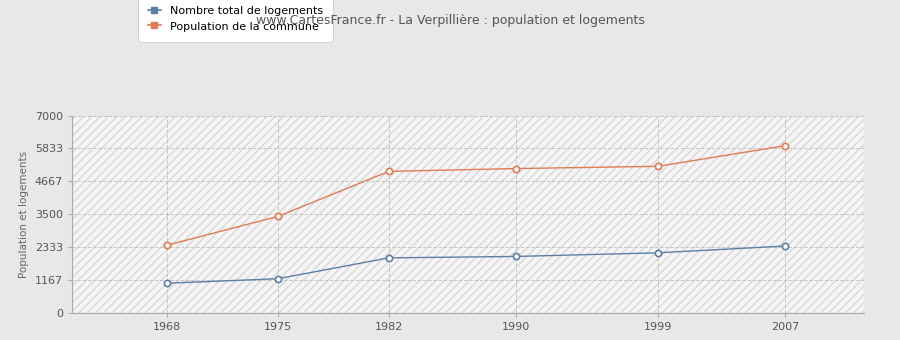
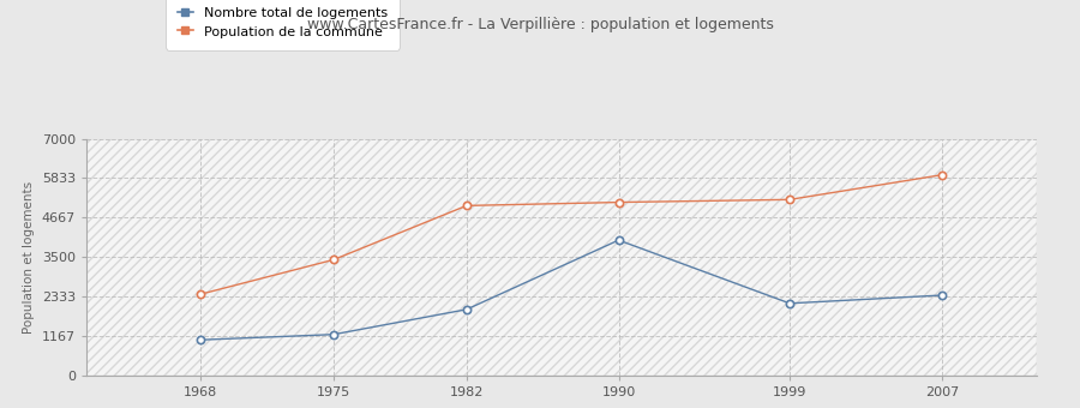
Nombre total de logements/1990: 2000 -> 4000
